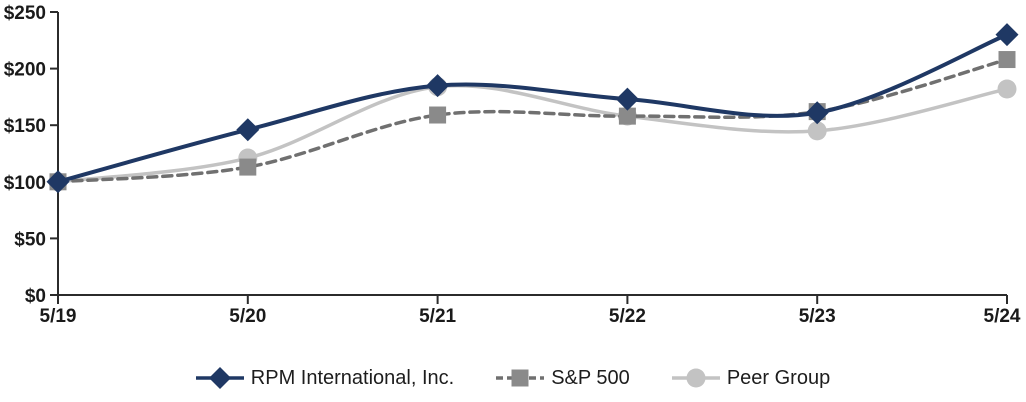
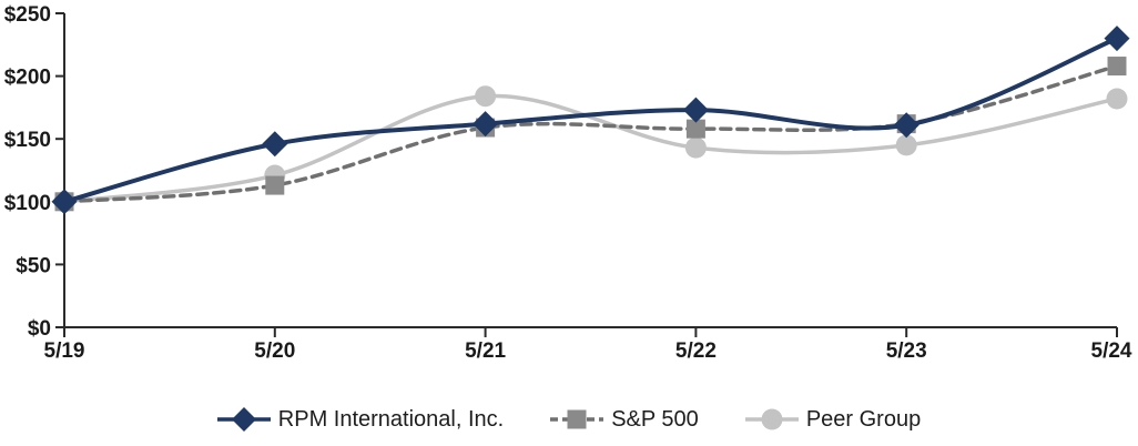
RPM International, Inc./5/21: $185 -> $162
Peer Group/5/22: $158 -> $143
